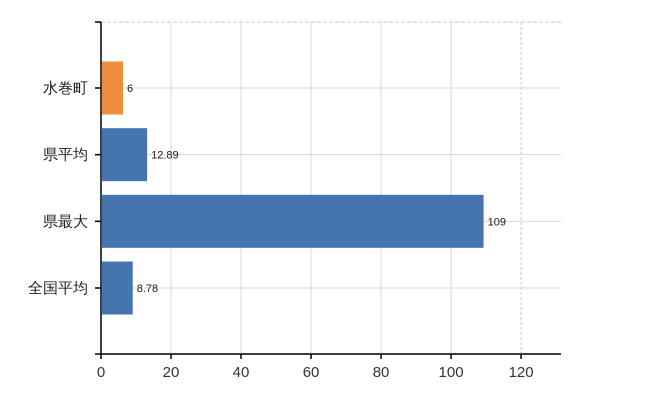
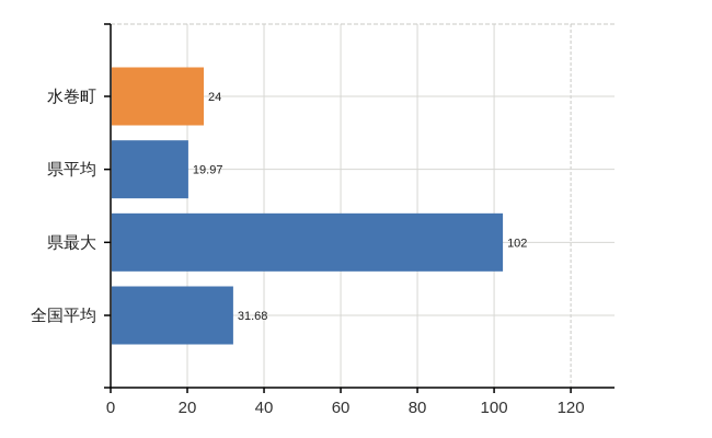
水巻町: 6 -> 24
県平均: 12.89 -> 19.97
県最大: 109 -> 102
全国平均: 8.78 -> 31.68
